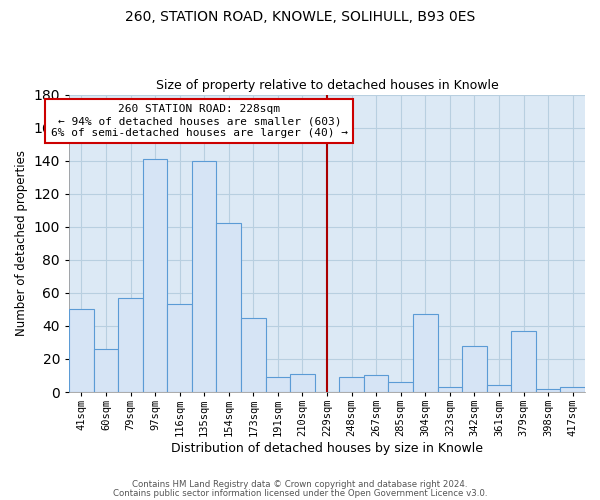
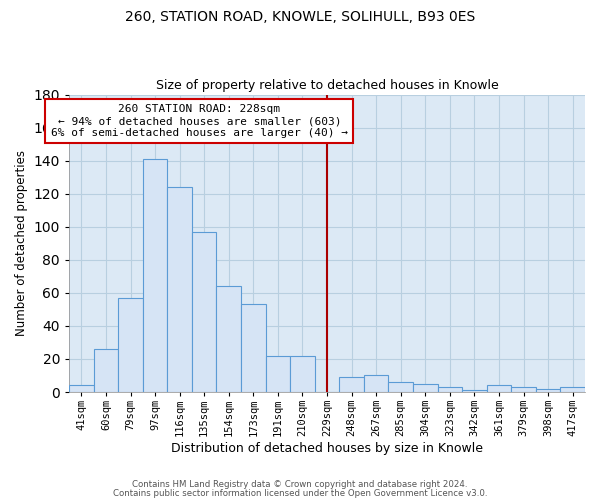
41sqm: 50 -> 4
116sqm: 53 -> 124
135sqm: 140 -> 97
154sqm: 102 -> 64
173sqm: 45 -> 53
191sqm: 9 -> 22
210sqm: 11 -> 22
304sqm: 47 -> 5
342sqm: 28 -> 1
379sqm: 37 -> 3
